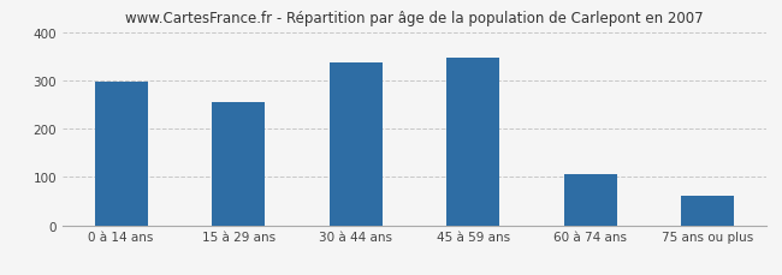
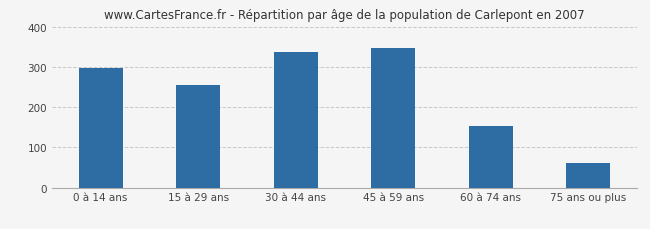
60 à 74 ans: 105 -> 152
